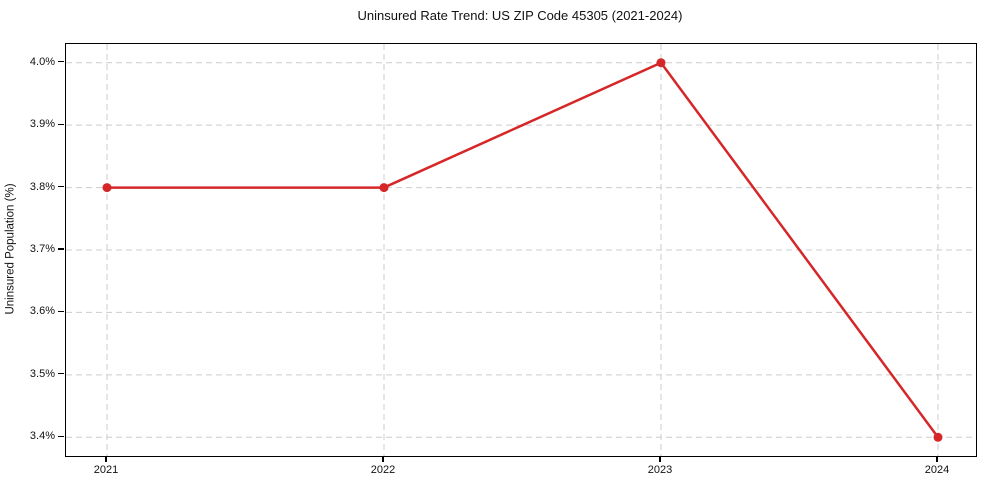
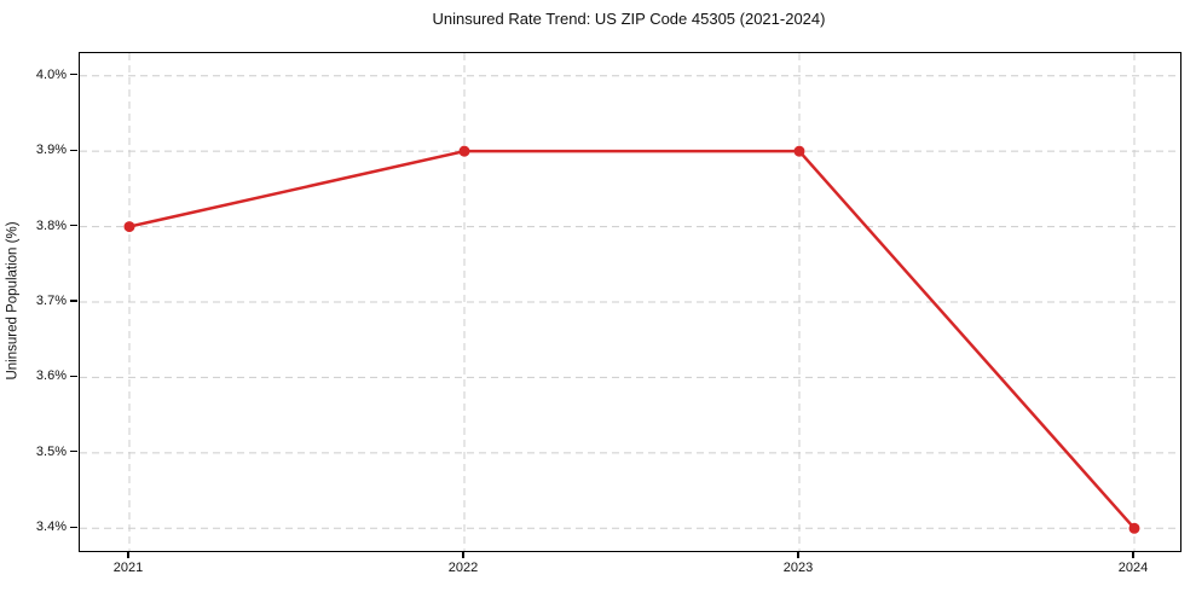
2022: 3.8% -> 3.9%
2023: 4.0% -> 3.9%
